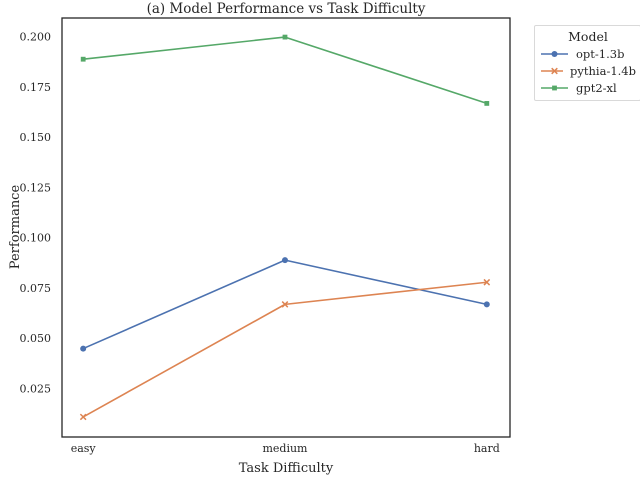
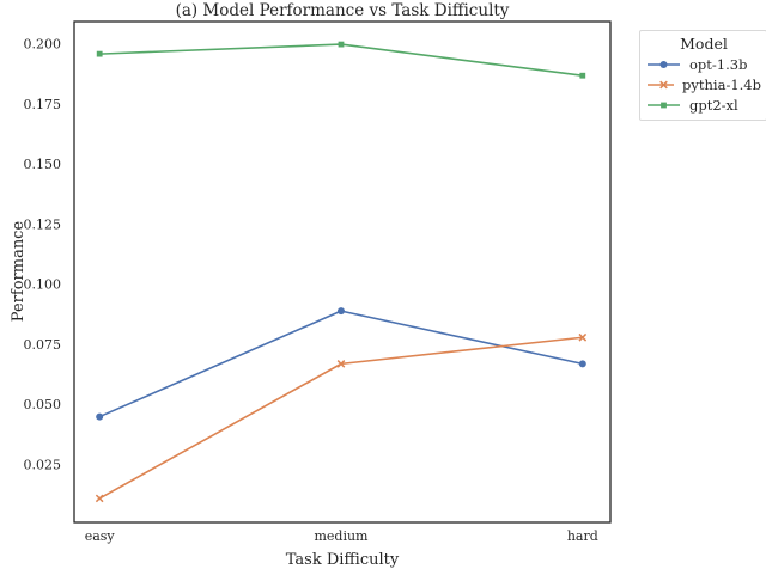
gpt2-xl/easy: 0.189 -> 0.196
gpt2-xl/hard: 0.167 -> 0.187
